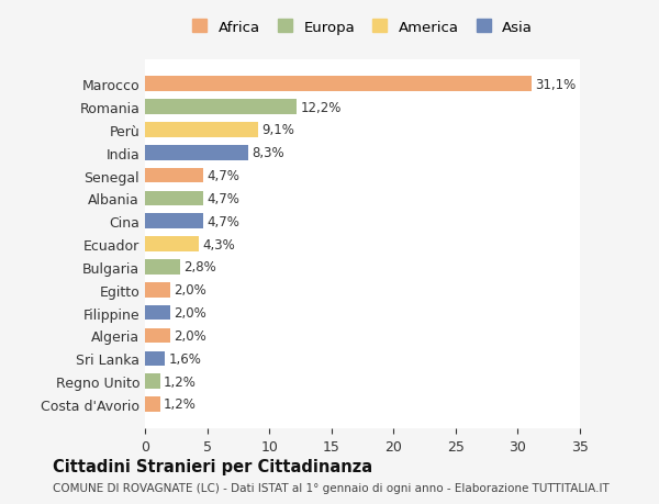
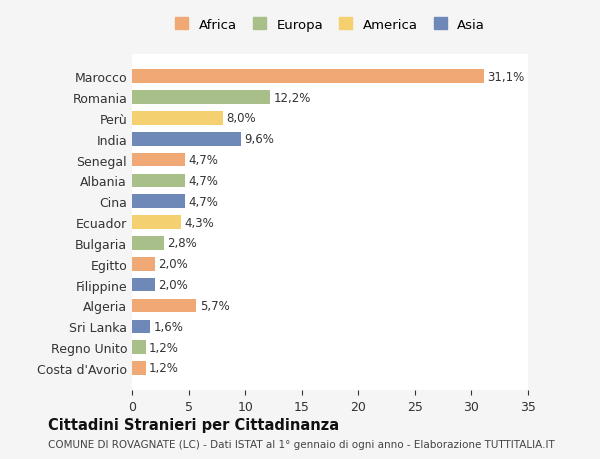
Perù: 9,1% -> 8,0%
India: 8,3% -> 9,6%
Algeria: 2,0% -> 5,7%
